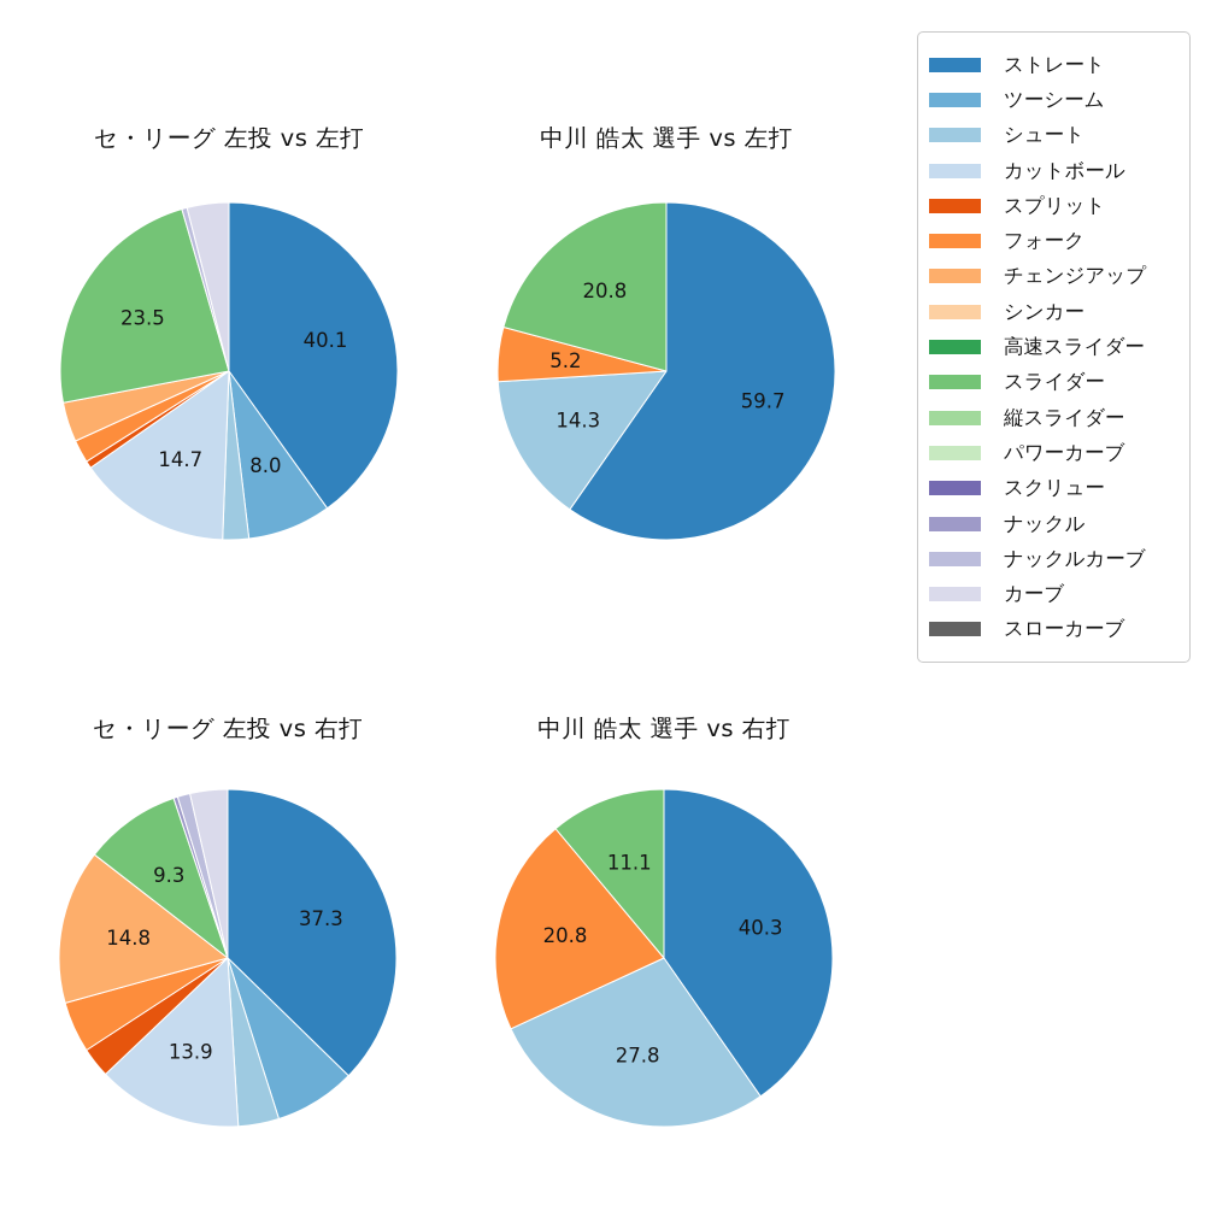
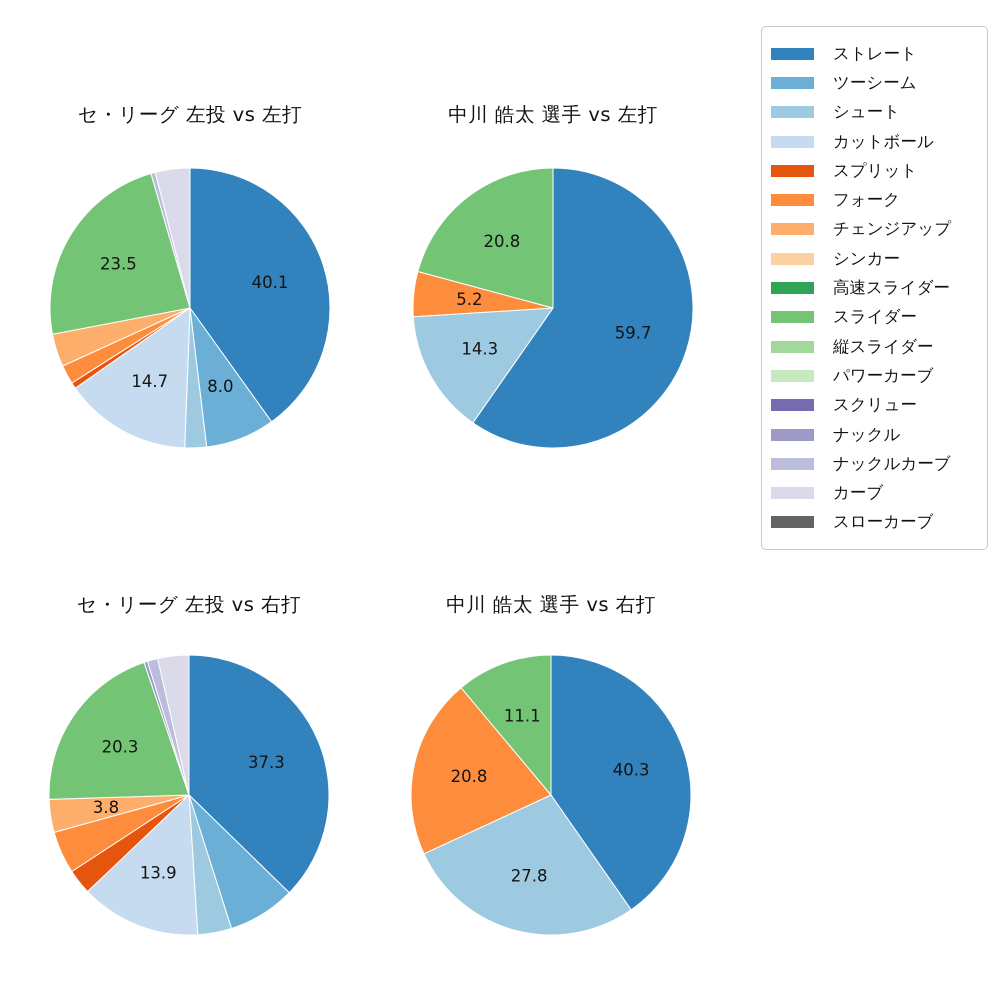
セ・リーグ 左投 vs 右打/チェンジアップ: 14.8 -> 3.8
セ・リーグ 左投 vs 右打/スライダー: 9.3 -> 20.3
